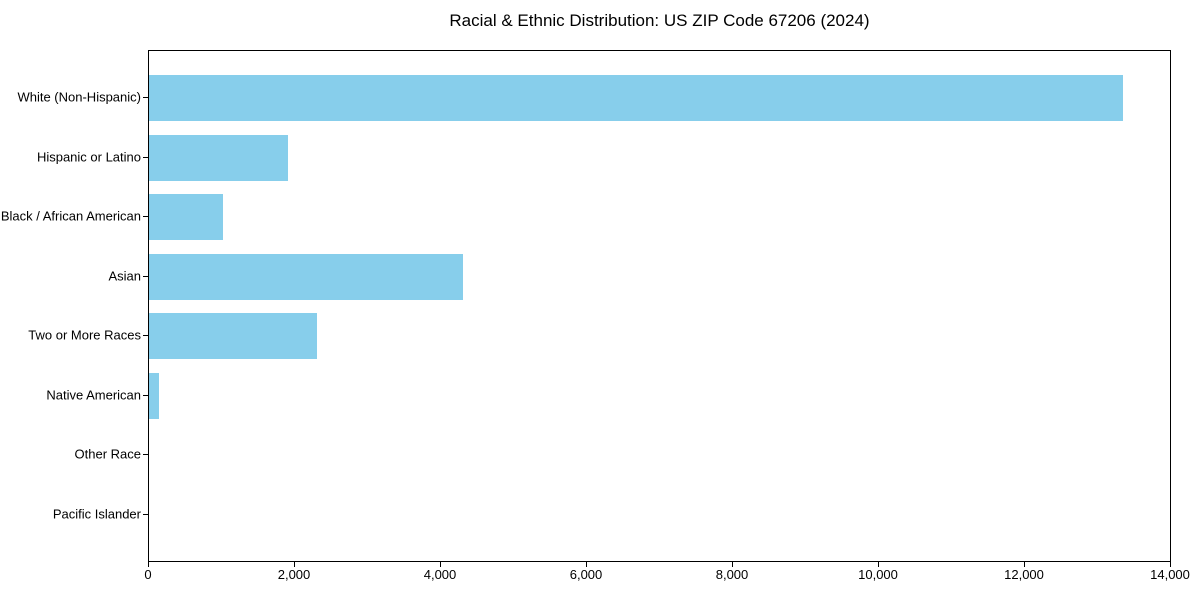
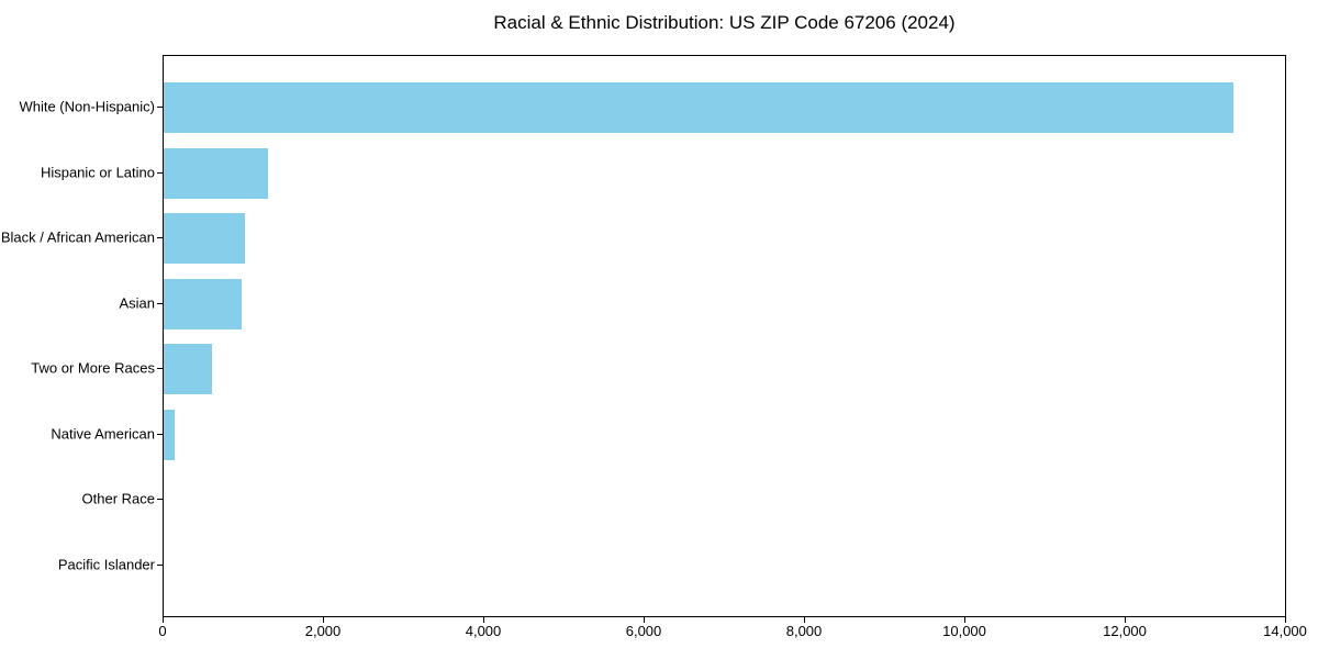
Hispanic or Latino: 1900 -> 1300
Asian: 4300 -> 1000
Two or More Races: 2300 -> 600
